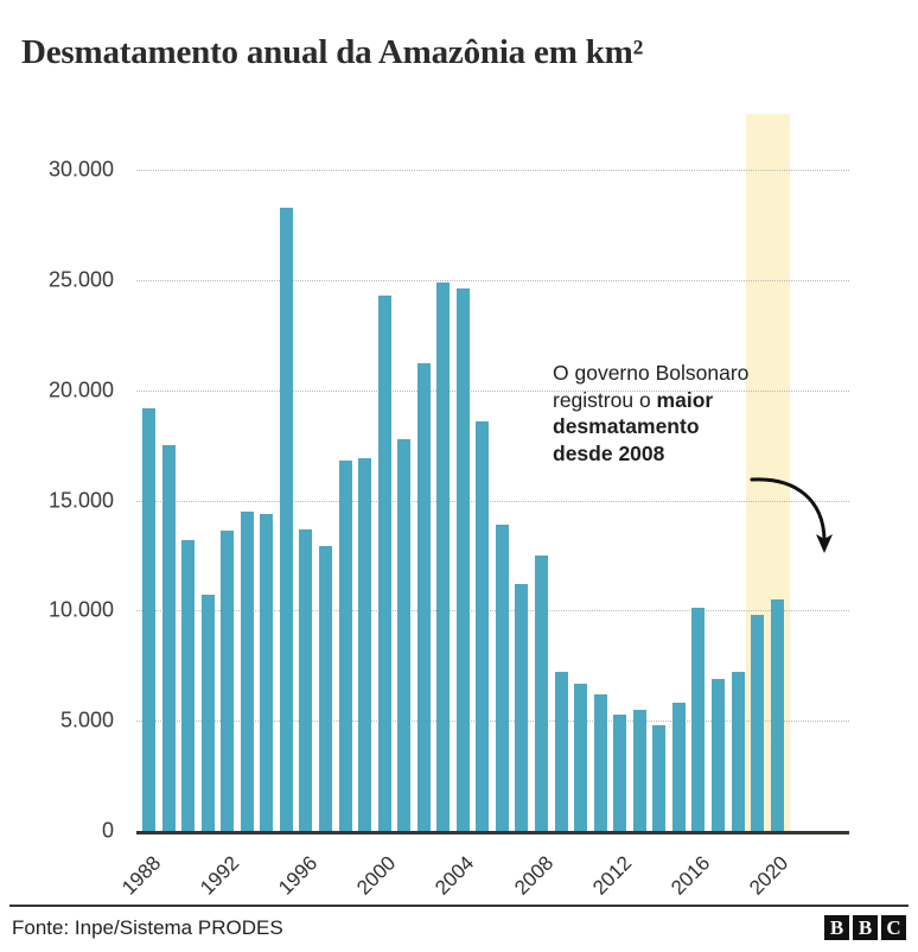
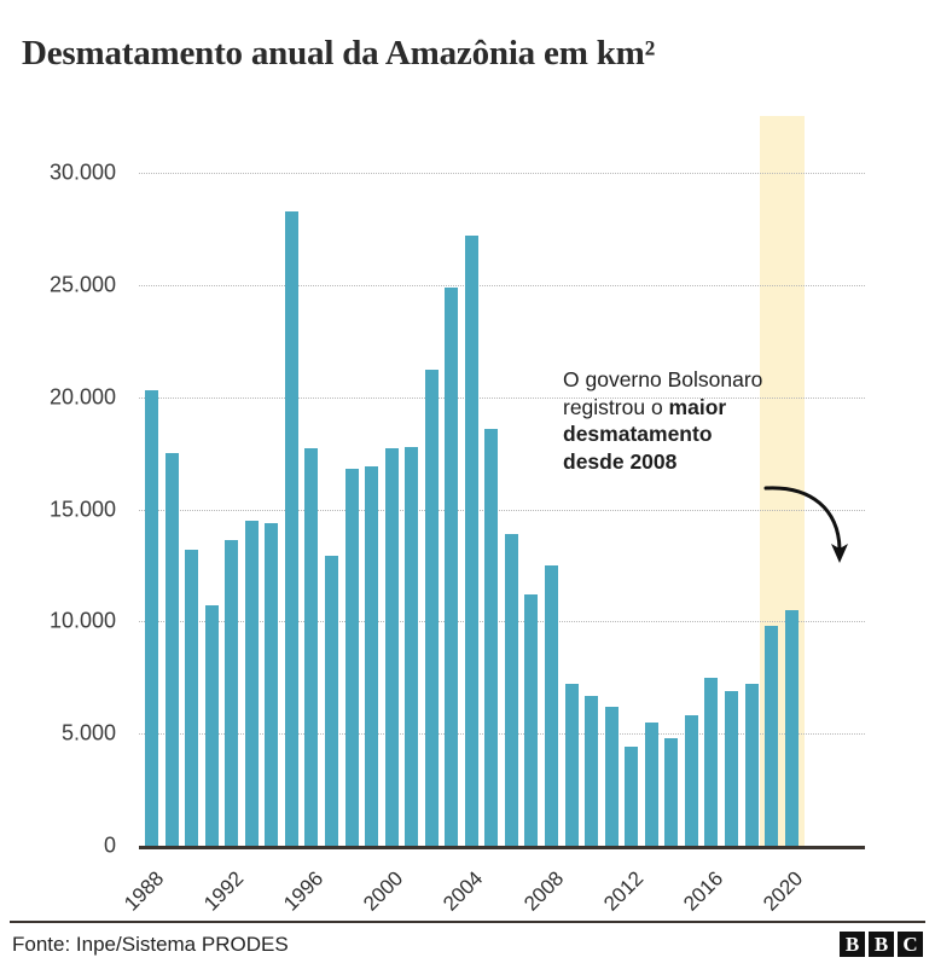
1988: 19200 -> 20300
1996: 13700 -> 17700
2000: 24300 -> 17700
2004: 24600 -> 27200
2012: 5300 -> 4400
2016: 10100 -> 7500
